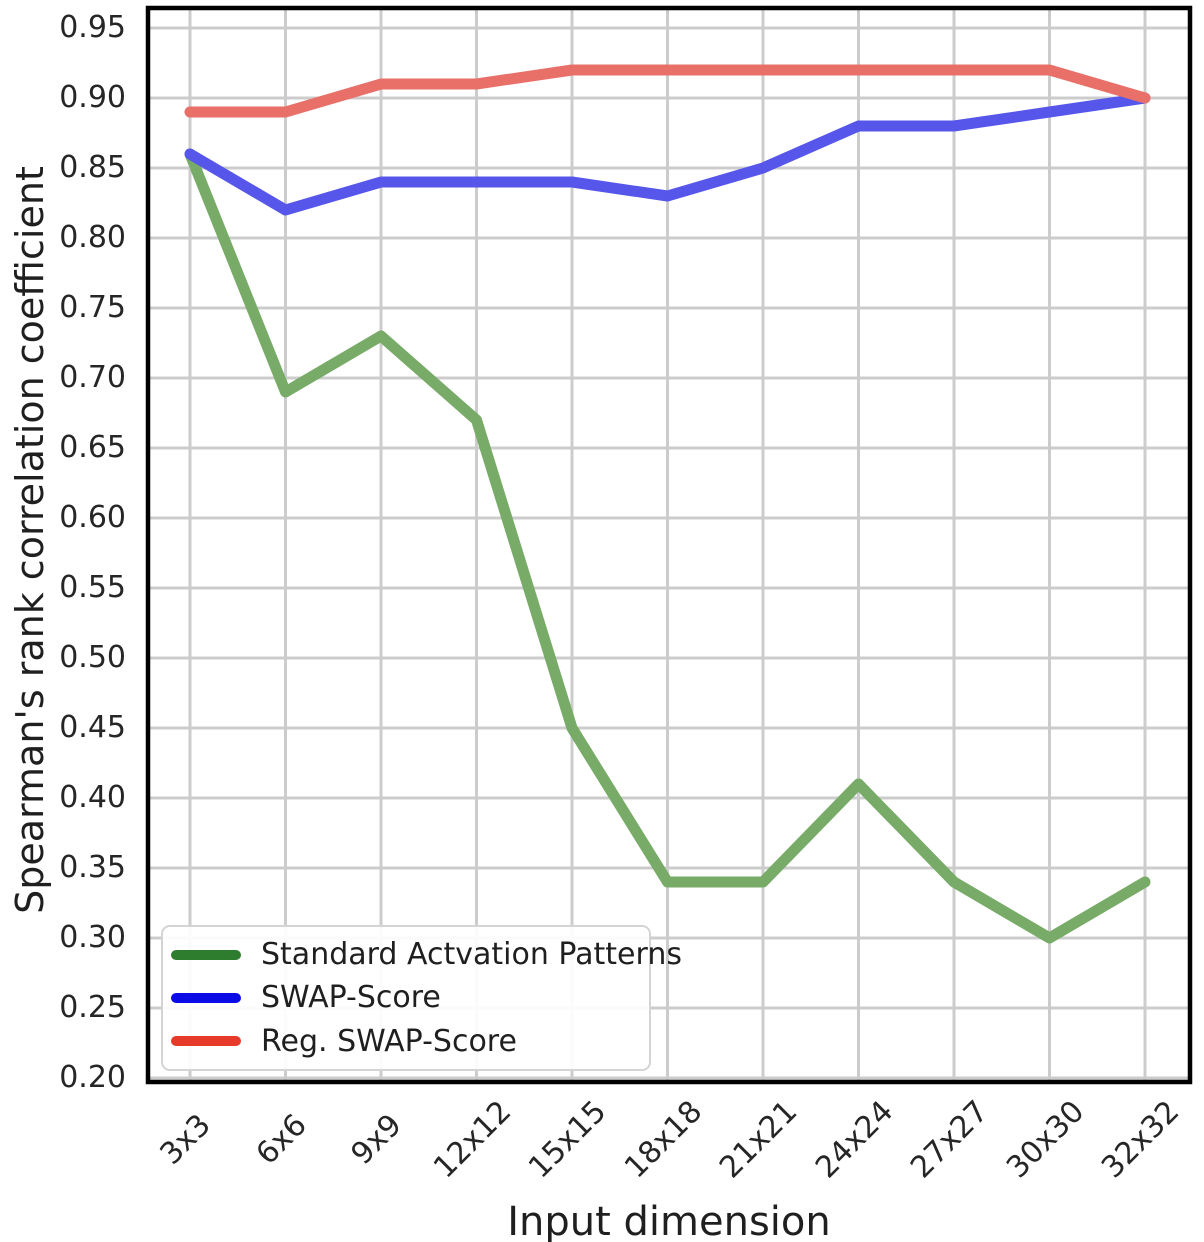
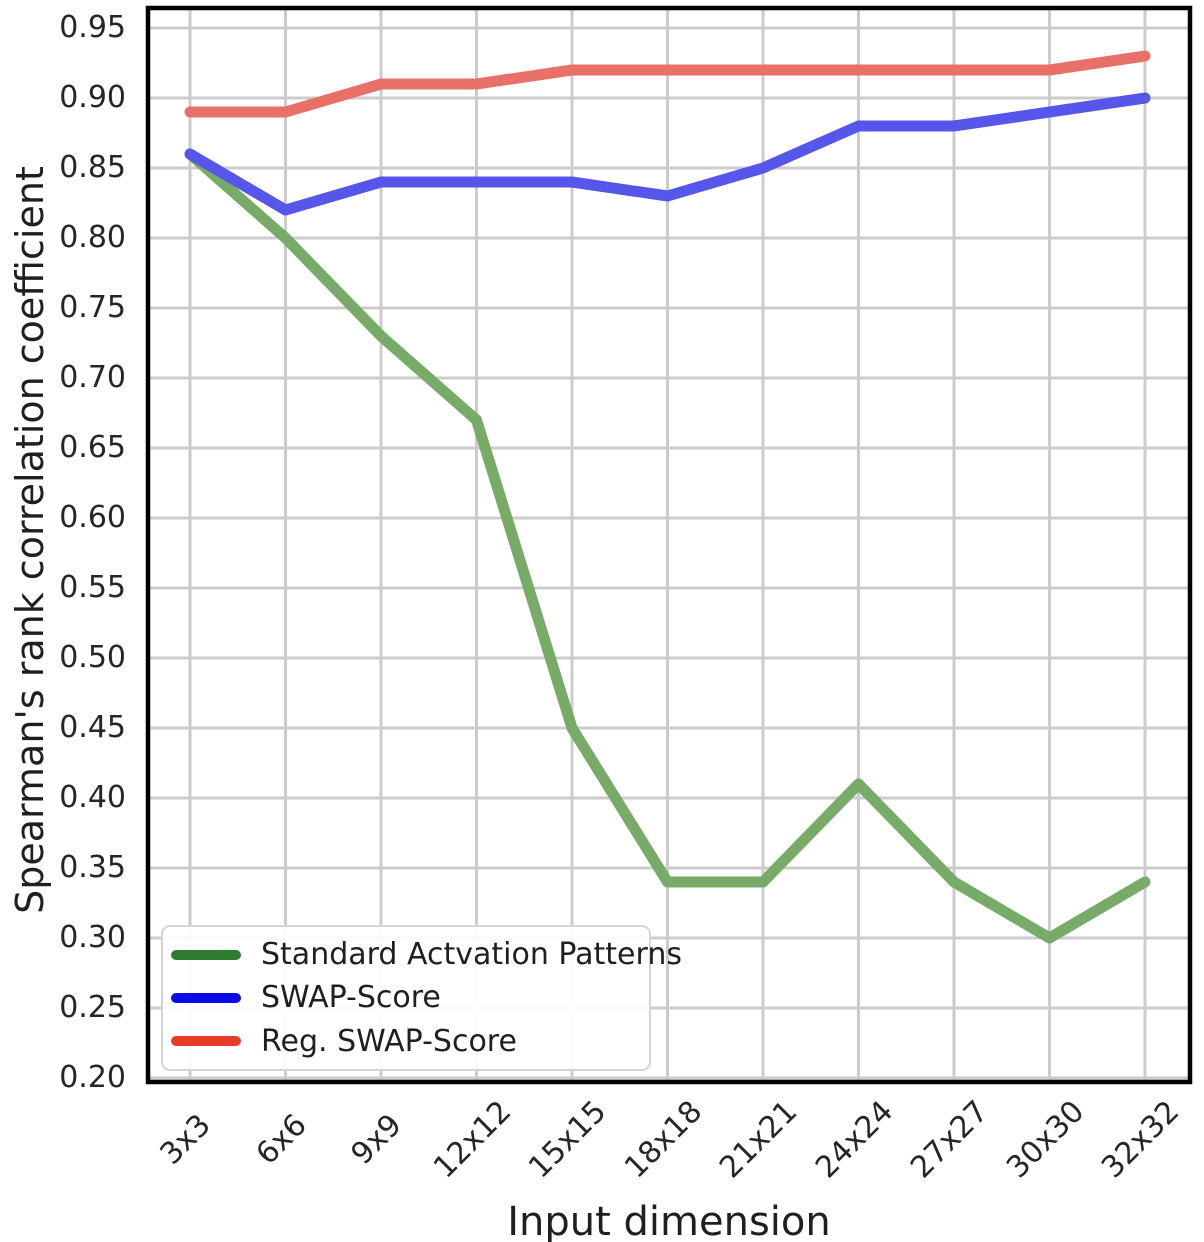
Standard Actvation Patterns/6x6: 0.69 -> 0.80
Reg. SWAP-Score/32x32: 0.90 -> 0.93
